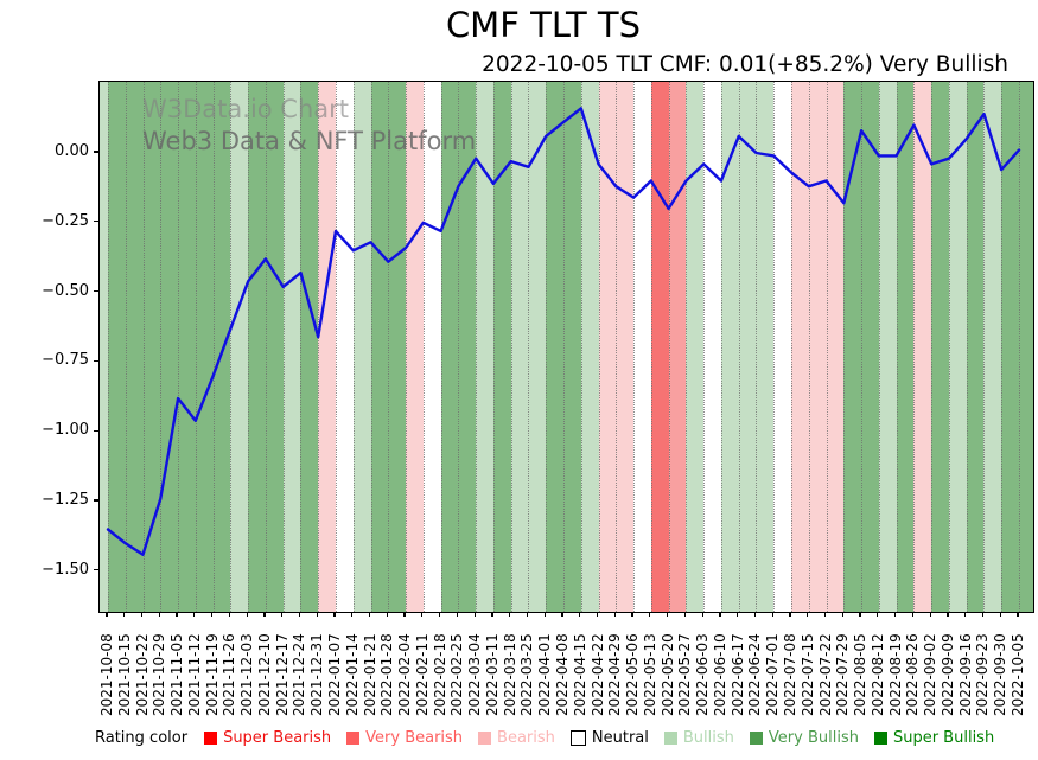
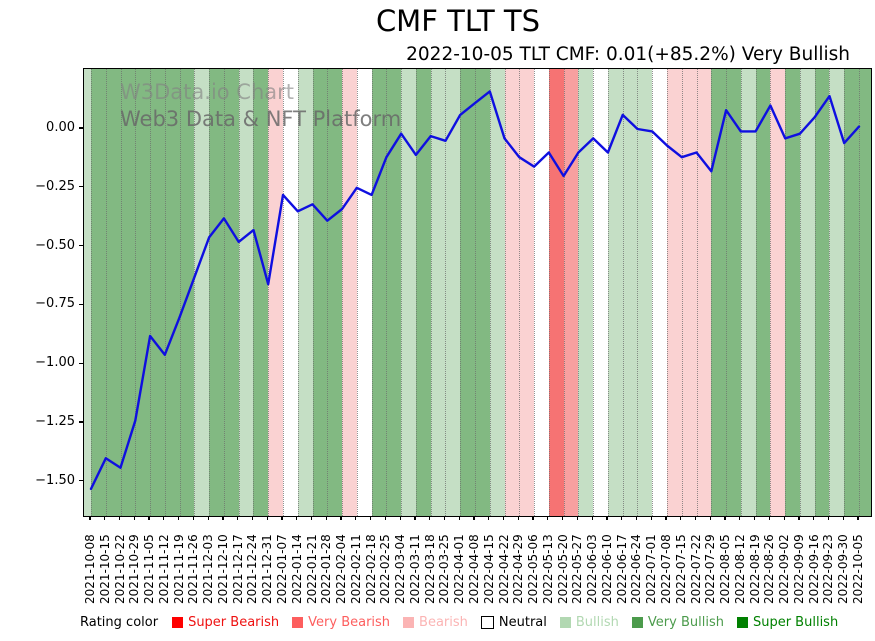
2021-10-08: -1.35 -> -1.53
